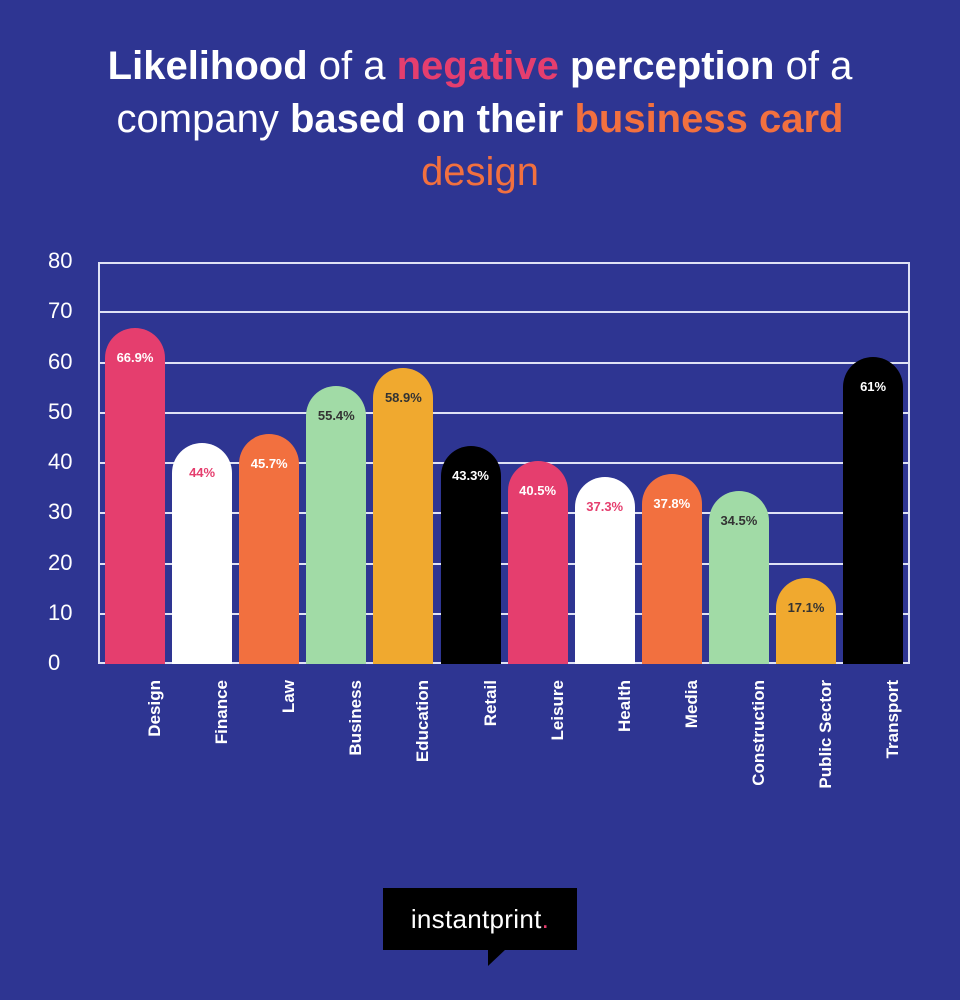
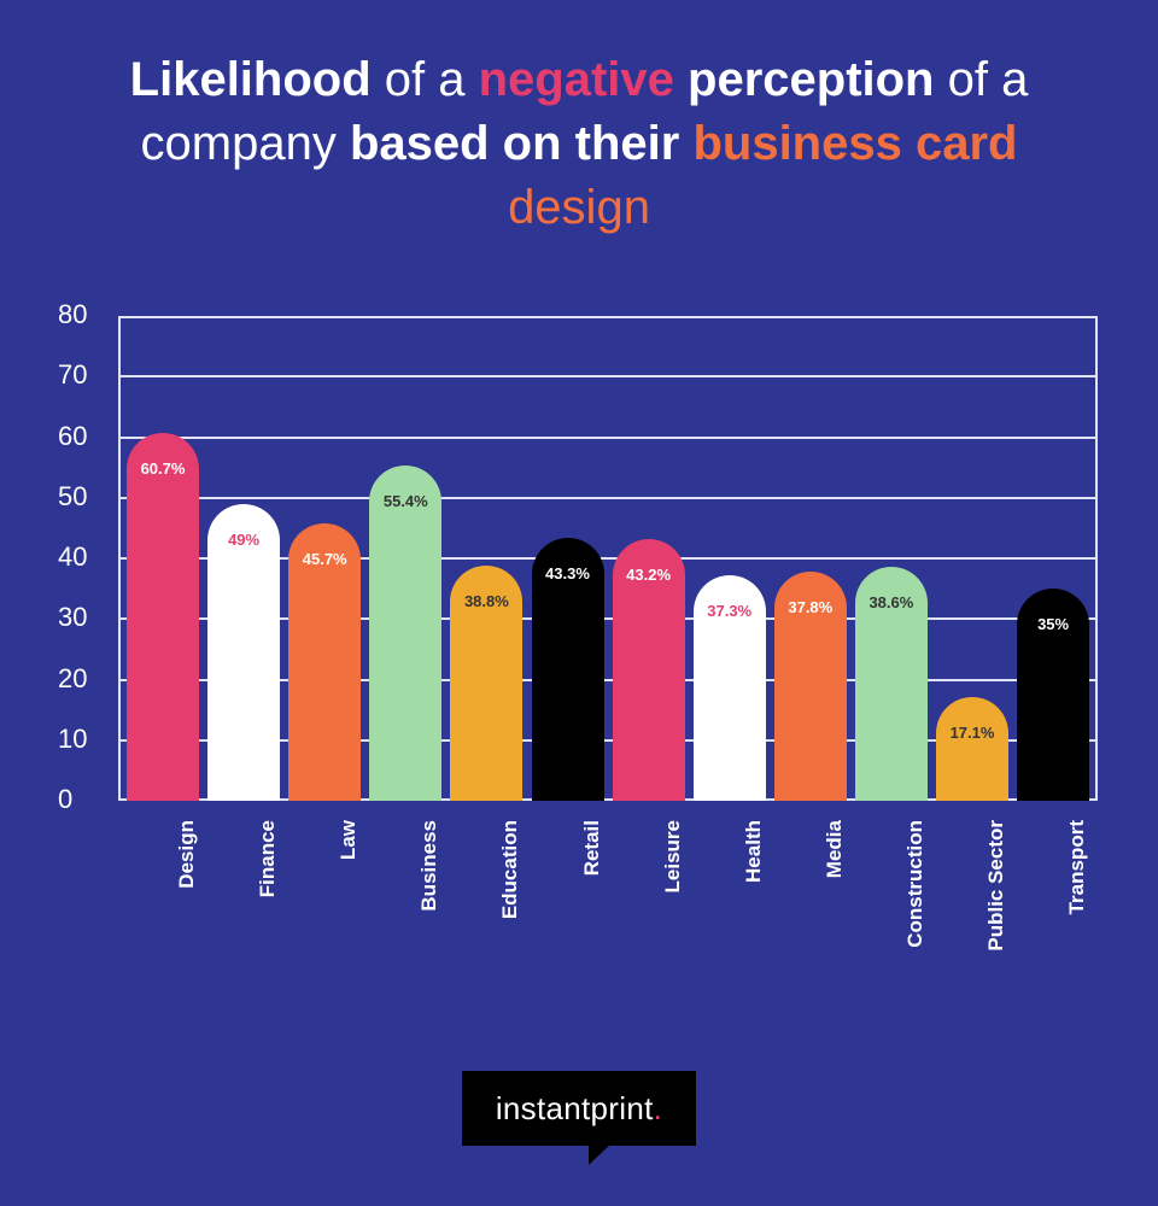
Design: 66.9% -> 60.7%
Finance: 44% -> 49%
Education: 58.9% -> 38.8%
Leisure: 40.5% -> 43.2%
Construction: 34.5% -> 38.6%
Transport: 61% -> 35%
